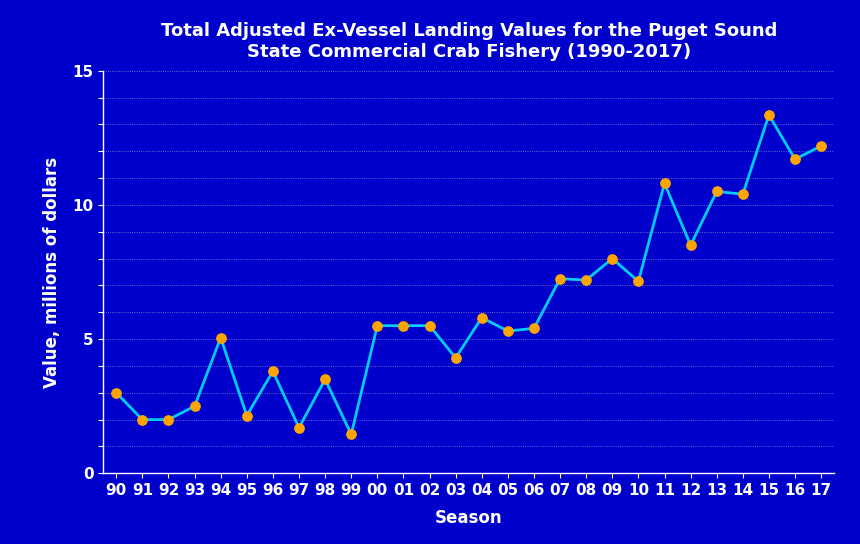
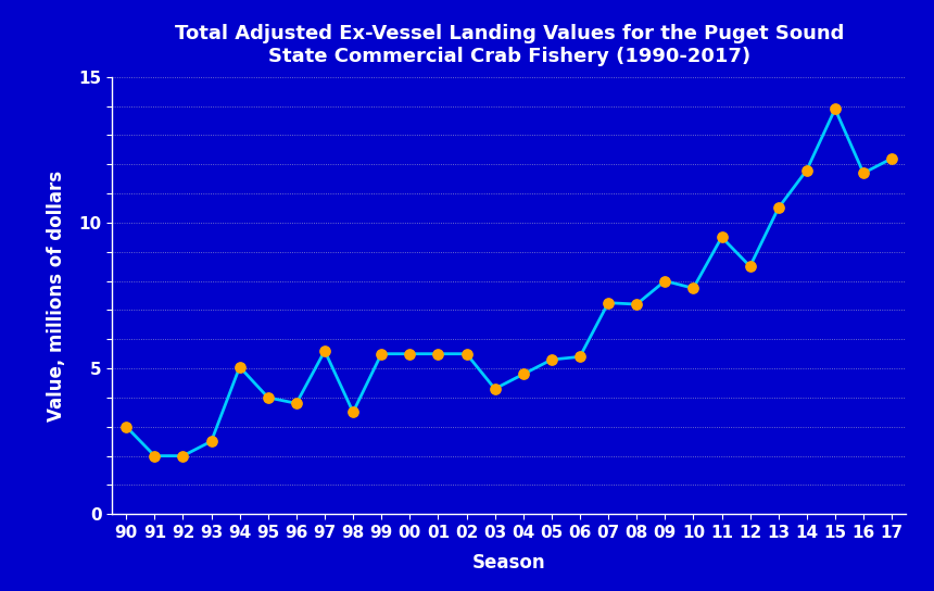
95: 2.15 -> 4.00
97: 1.70 -> 5.60
99: 1.45 -> 5.50
04: 5.80 -> 4.80
10: 7.15 -> 7.75
11: 10.80 -> 9.50
14: 10.40 -> 11.80
15: 13.35 -> 13.90
